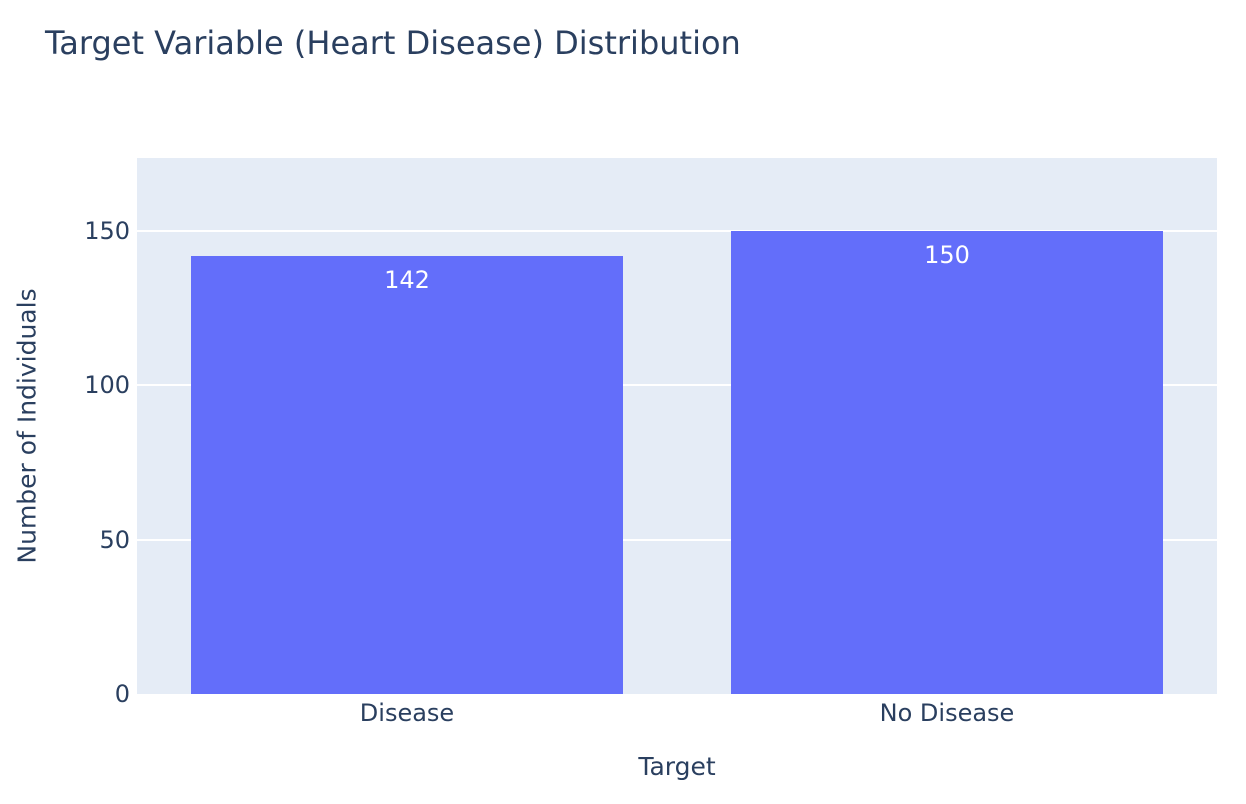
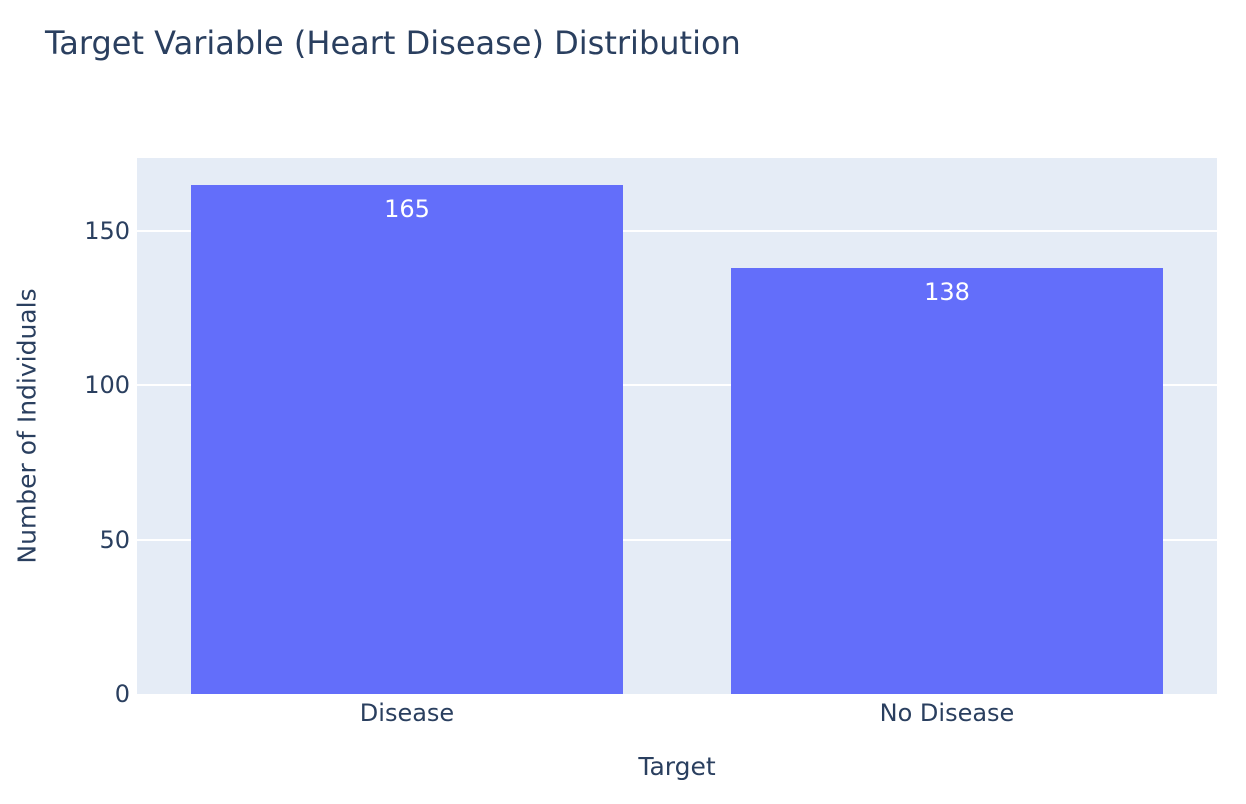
Disease: 142 -> 165
No Disease: 150 -> 138
